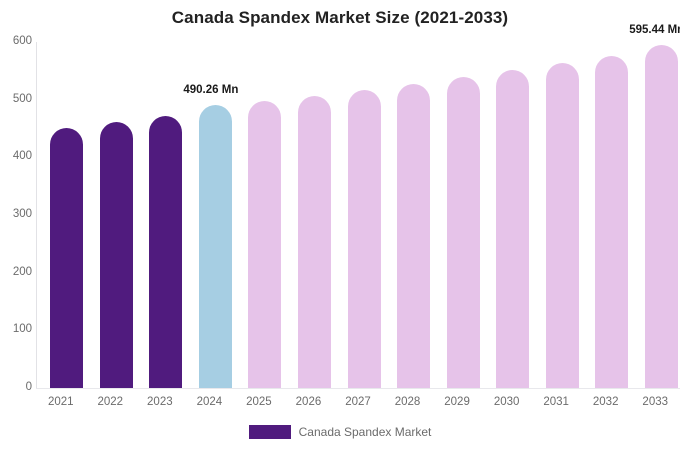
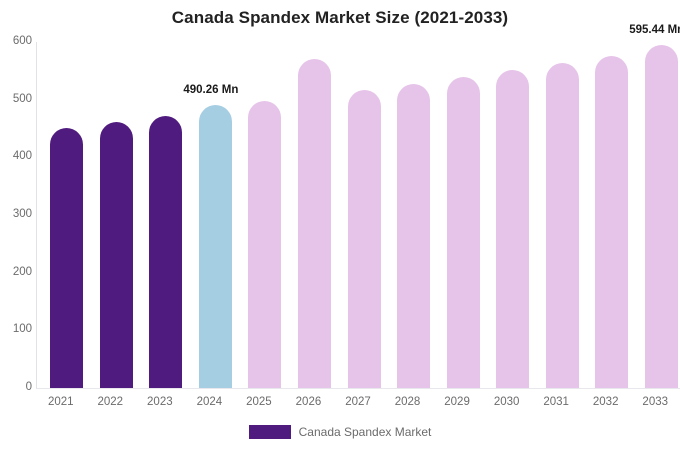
2026: 510 -> 570
